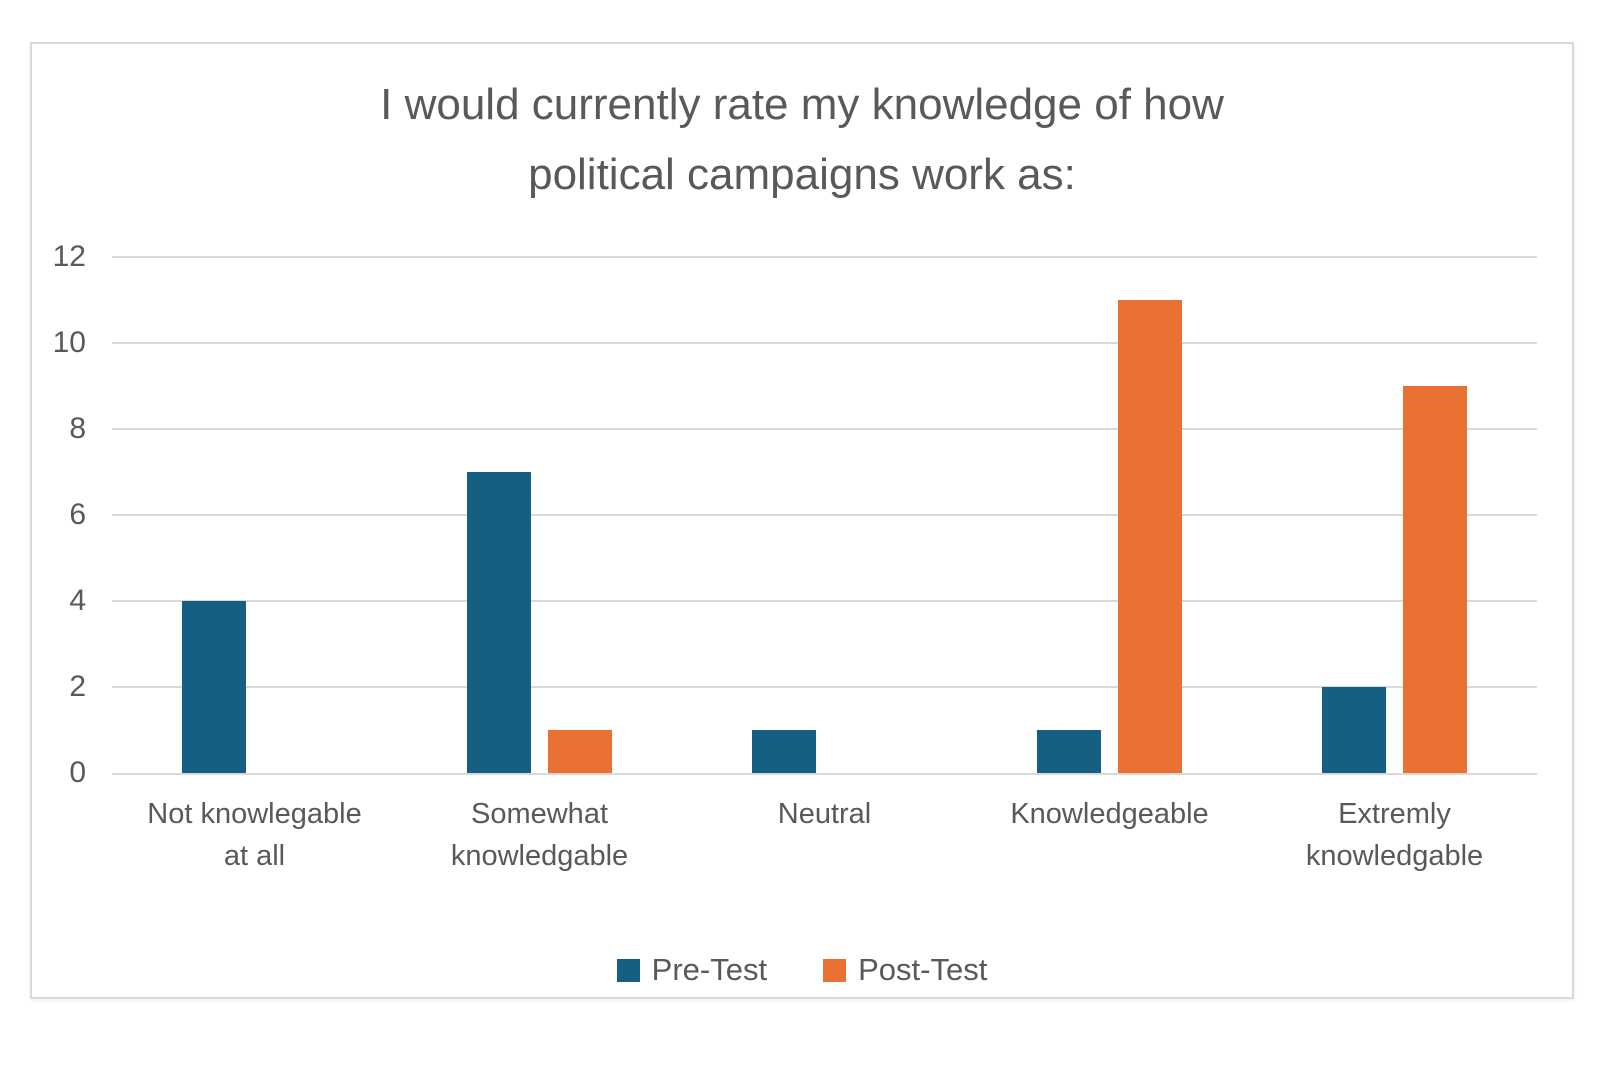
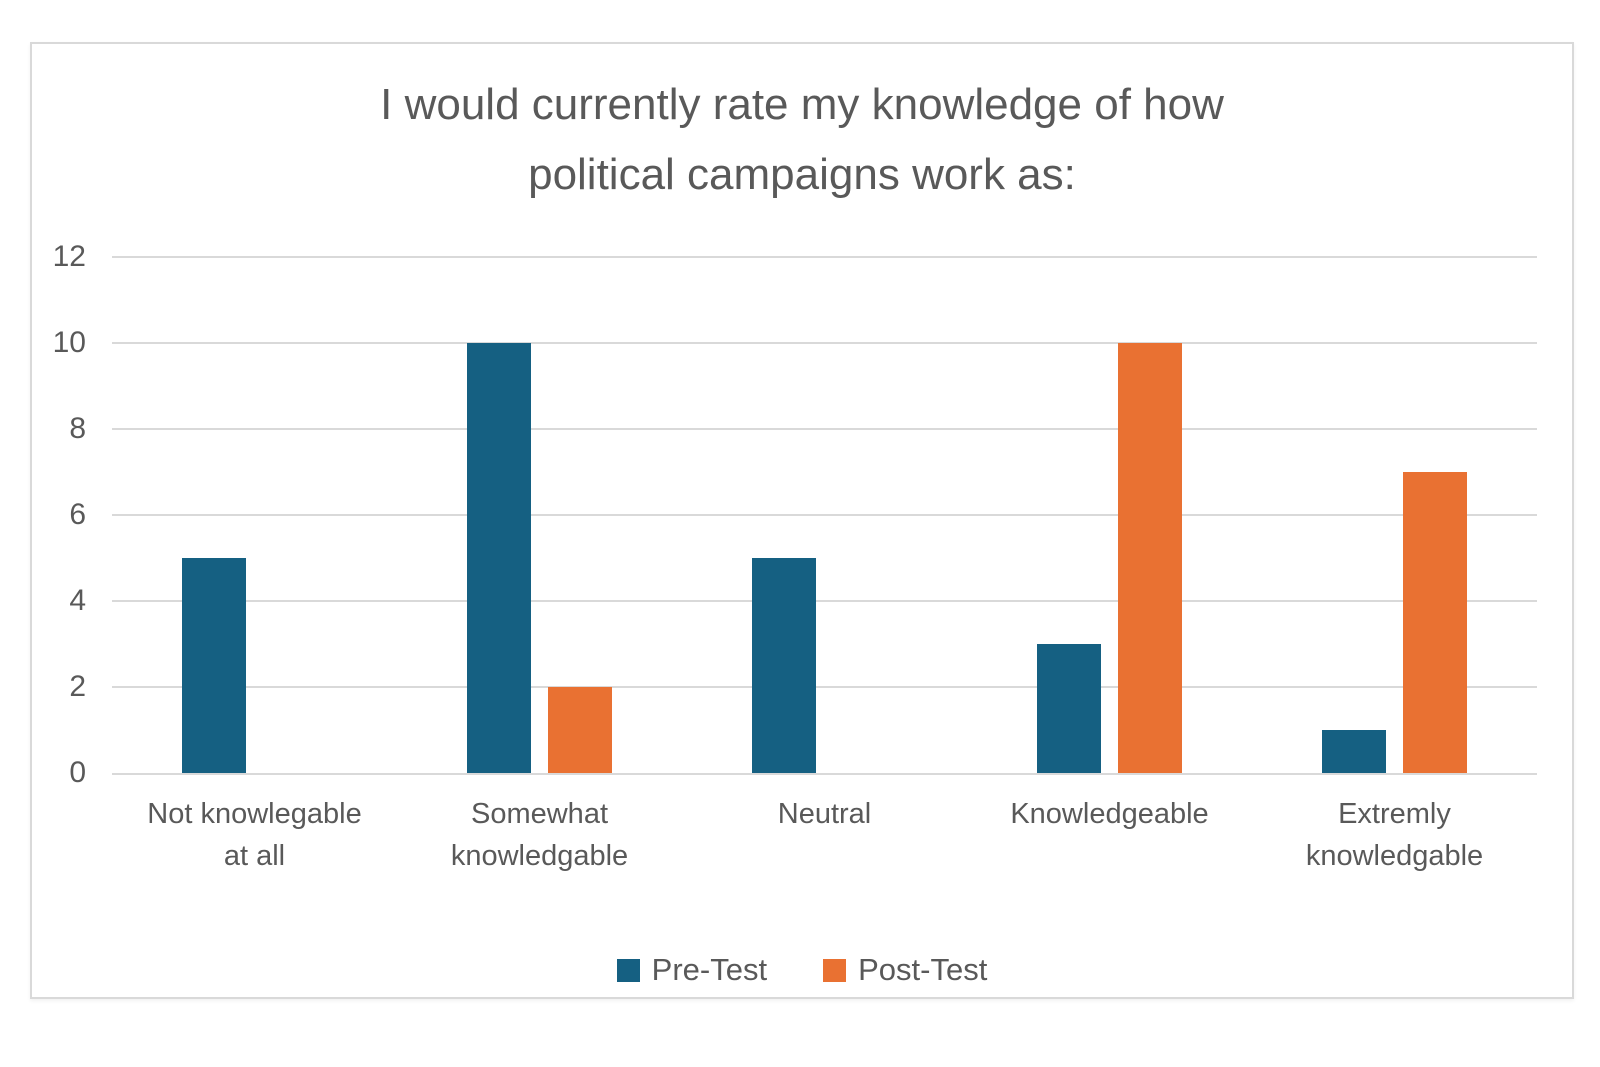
Pre-Test/Not knowlegable at all: 4 -> 5
Pre-Test/Somewhat knowledgable: 7 -> 10
Post-Test/Somewhat knowledgable: 1 -> 2
Pre-Test/Neutral: 1 -> 5
Pre-Test/Knowledgeable: 1 -> 3
Post-Test/Knowledgeable: 11 -> 10
Pre-Test/Extremly knowledgable: 2 -> 1
Post-Test/Extremly knowledgable: 9 -> 7
